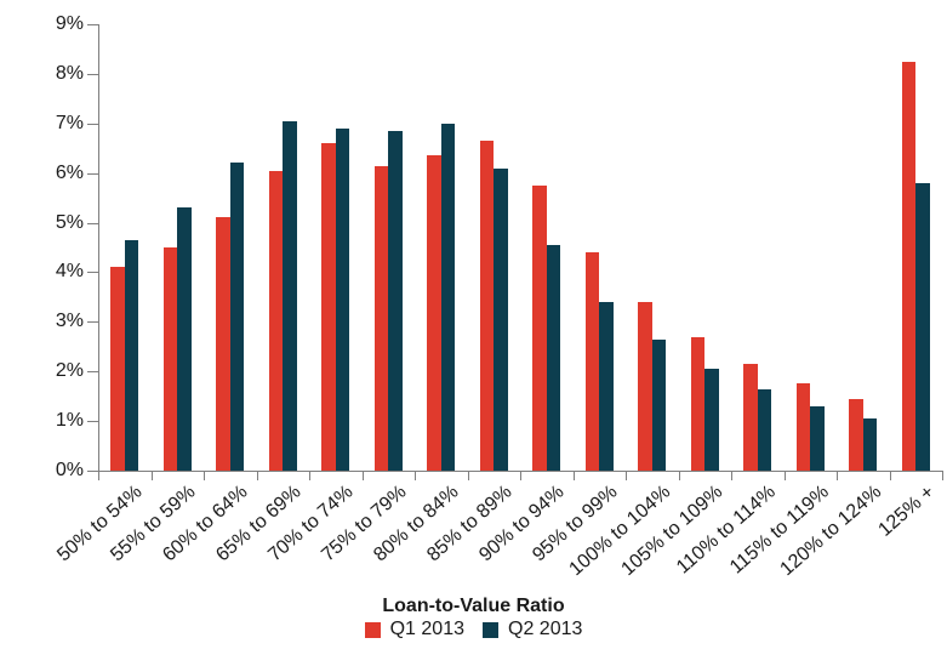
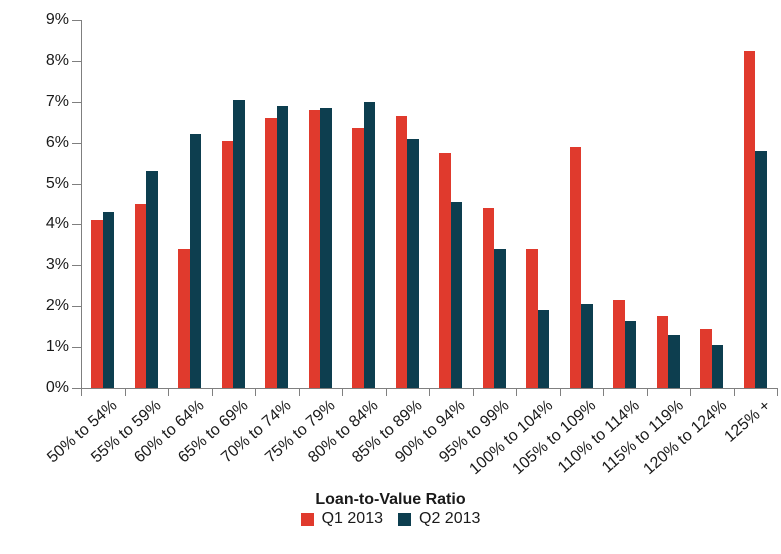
Q2 2013/50% to 54%: 4.7% -> 4.3%
Q1 2013/60% to 64%: 5.1% -> 3.4%
Q1 2013/75% to 79%: 6.2% -> 6.8%
Q2 2013/100% to 104%: 2.6% -> 1.9%
Q1 2013/105% to 109%: 2.7% -> 5.9%
